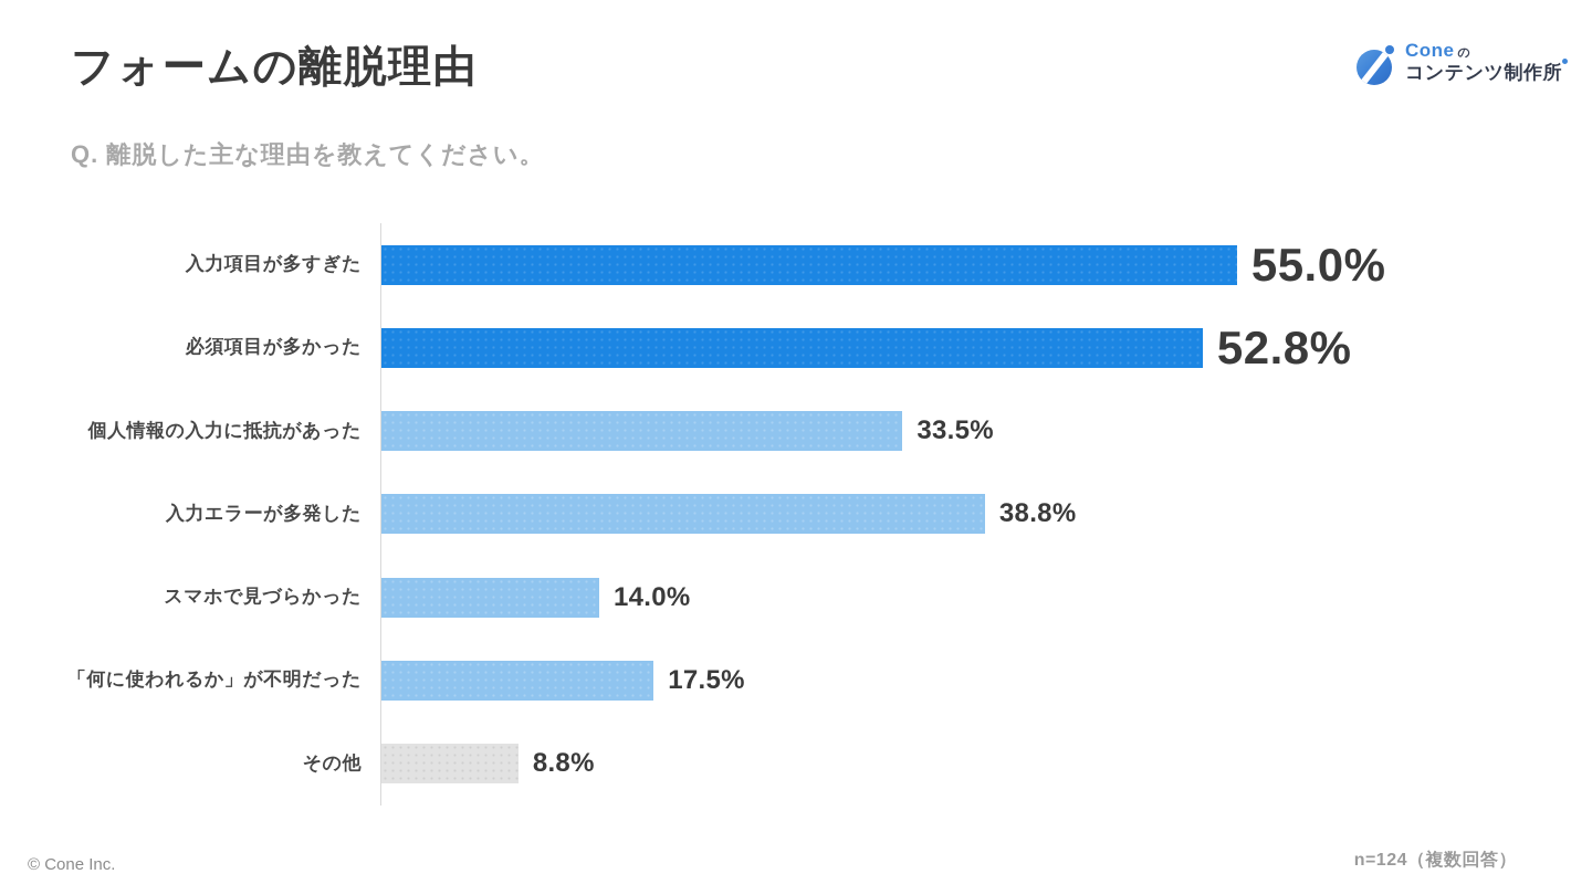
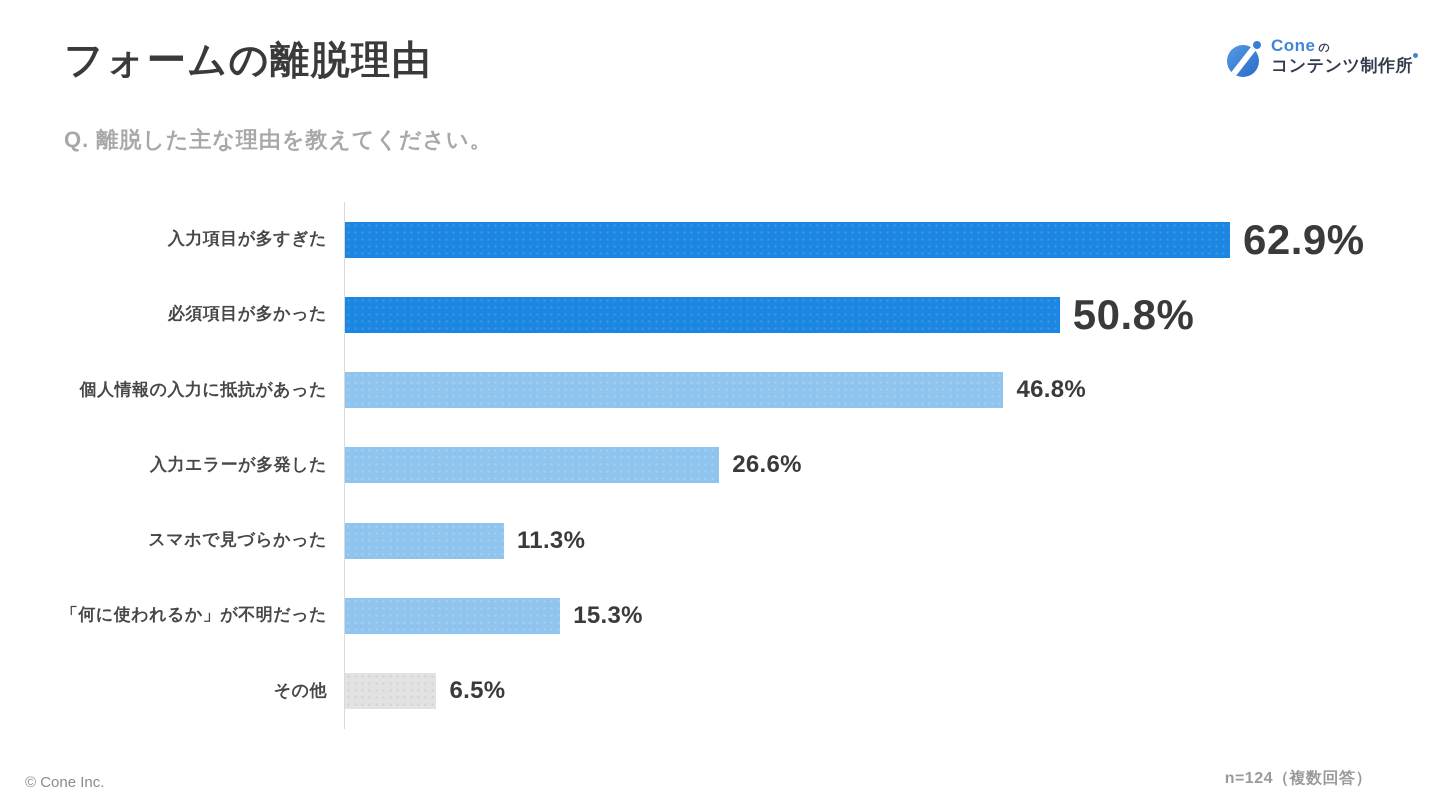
入力項目が多すぎた: 55.0% -> 62.9%
必須項目が多かった: 52.8% -> 50.8%
個人情報の入力に抵抗があった: 33.5% -> 46.8%
入力エラーが多発した: 38.8% -> 26.6%
スマホで見づらかった: 14.0% -> 11.3%
「何に使われるか」が不明だった: 17.5% -> 15.3%
その他: 8.8% -> 6.5%
